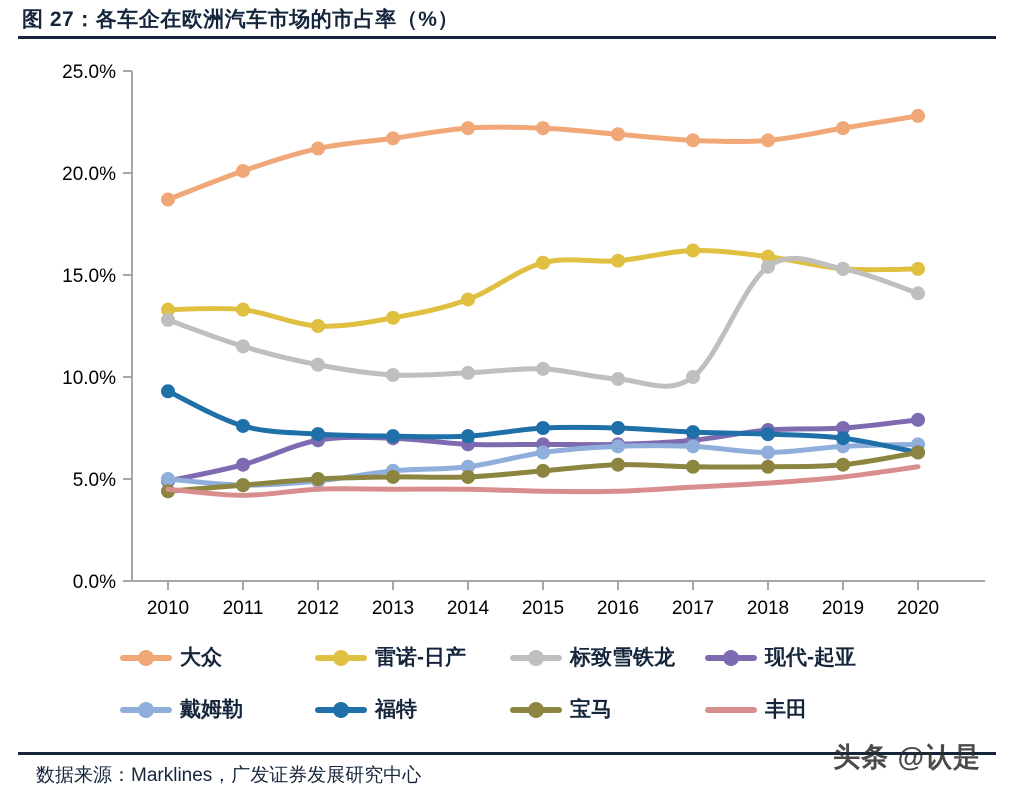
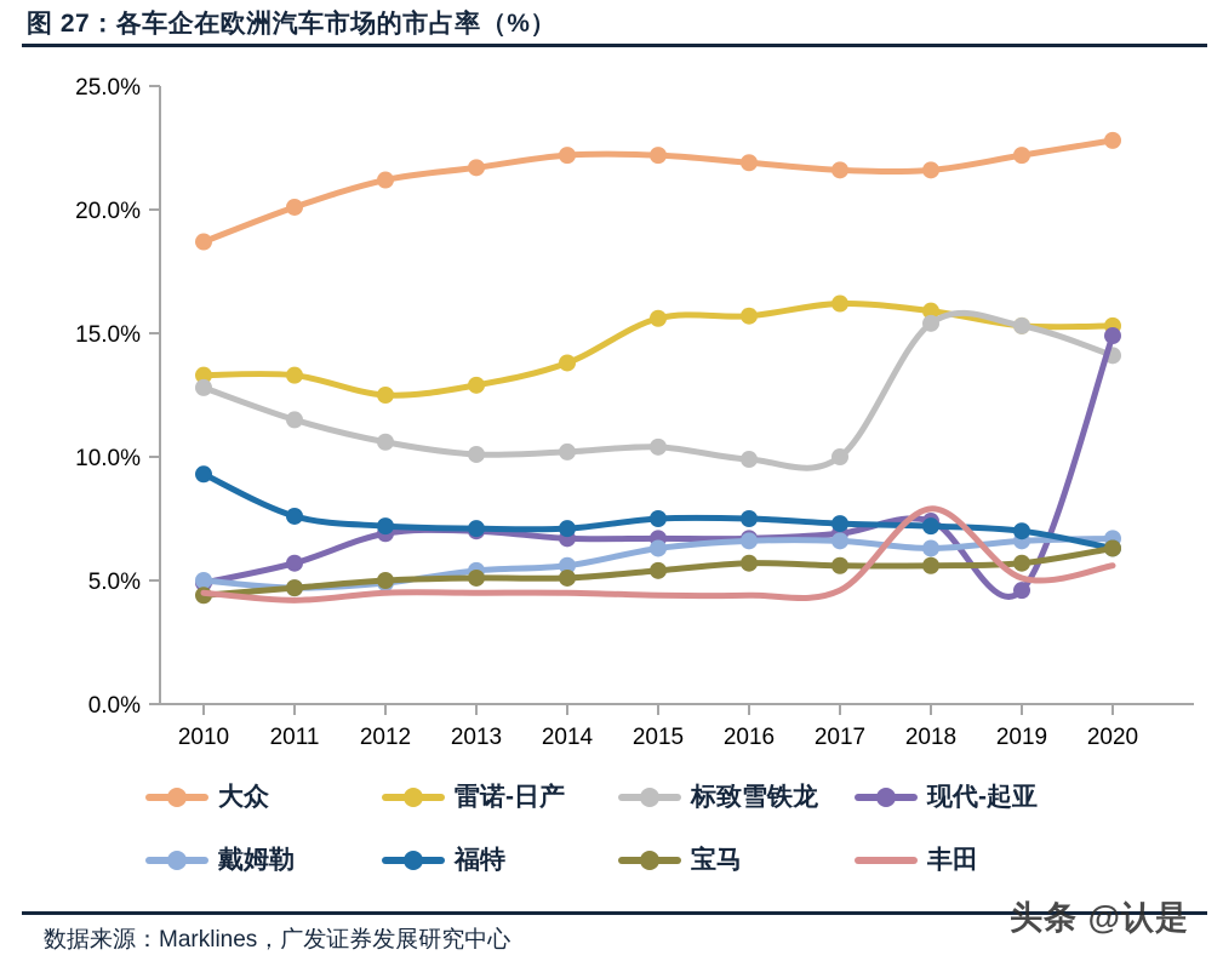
丰田/2018: 4.8% -> 7.9%
现代-起亚/2019: 7.5% -> 4.6%
现代-起亚/2020: 7.9% -> 14.9%
